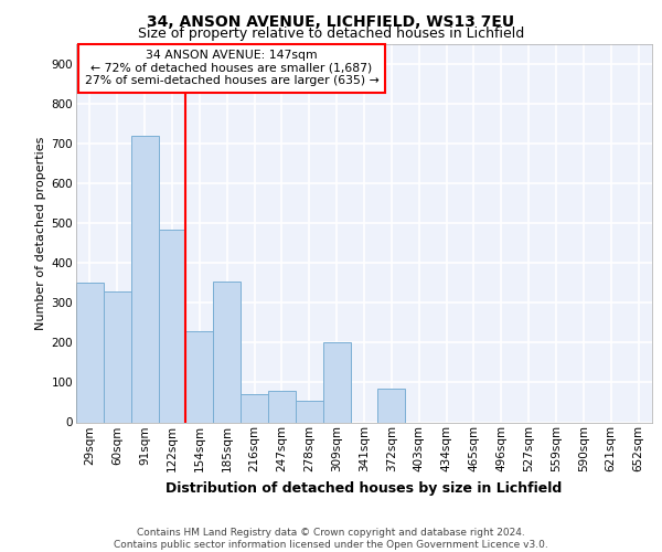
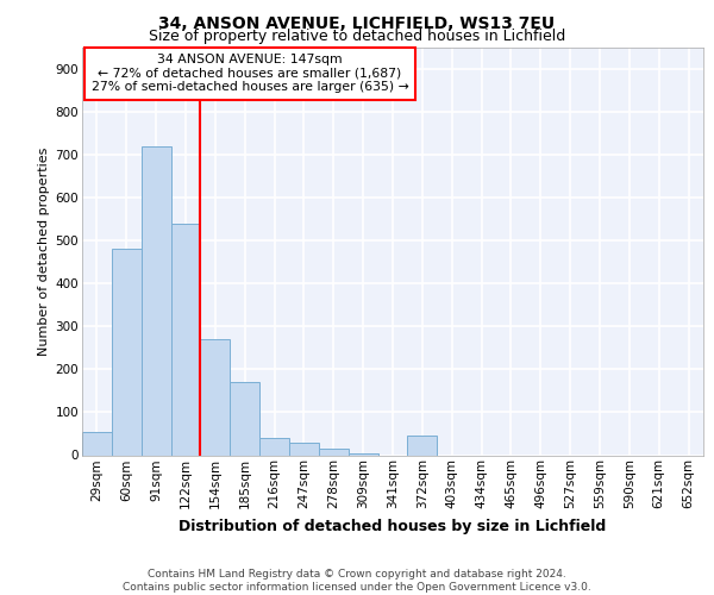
29sqm: 350 -> 55
60sqm: 330 -> 480
122sqm: 485 -> 540
154sqm: 230 -> 270
185sqm: 355 -> 170
216sqm: 70 -> 40
247sqm: 80 -> 30
278sqm: 55 -> 15
309sqm: 200 -> 5
372sqm: 85 -> 45
